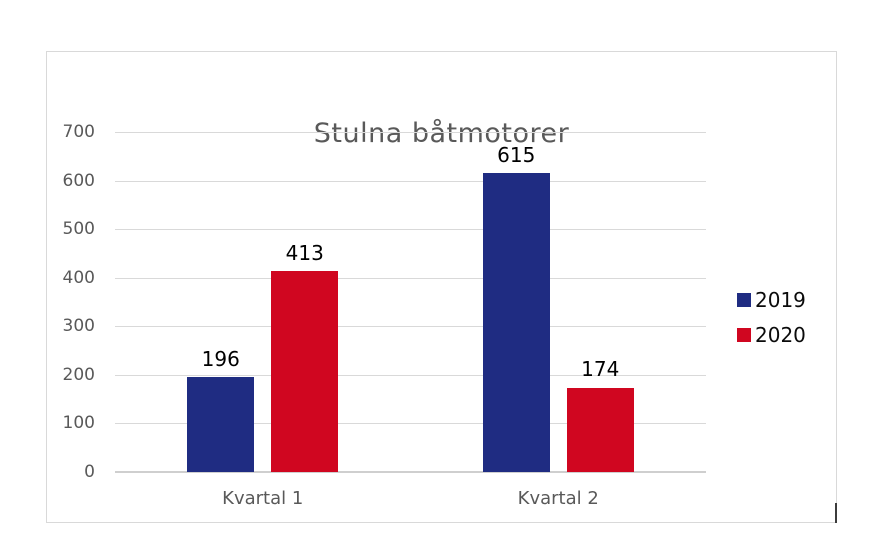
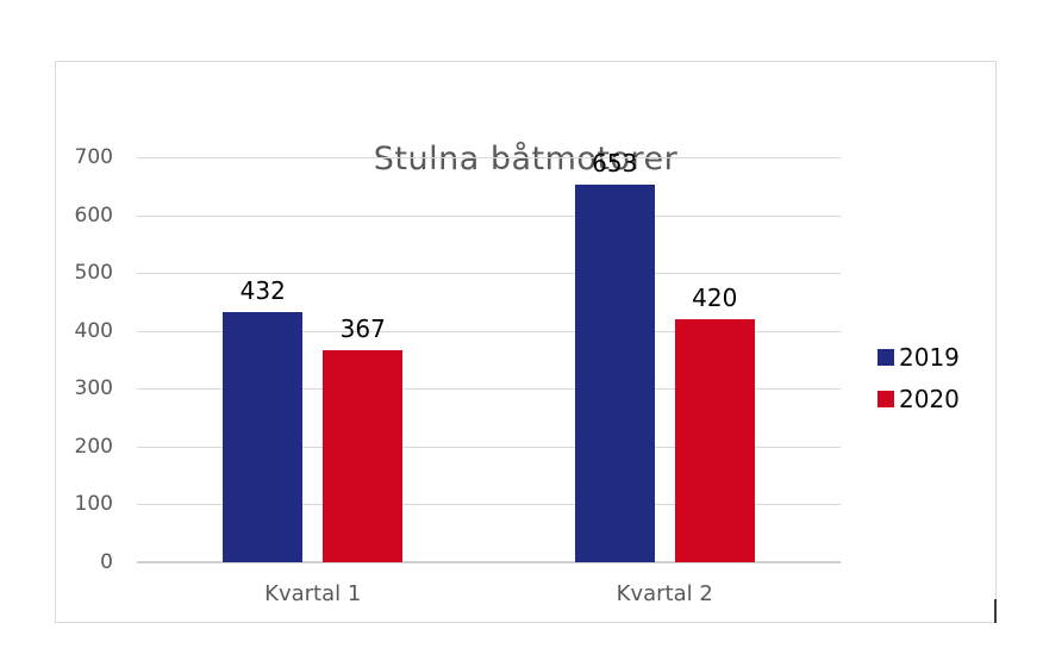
2019/Kvartal 1: 196 -> 432
2020/Kvartal 1: 413 -> 367
2019/Kvartal 2: 615 -> 653
2020/Kvartal 2: 174 -> 420
